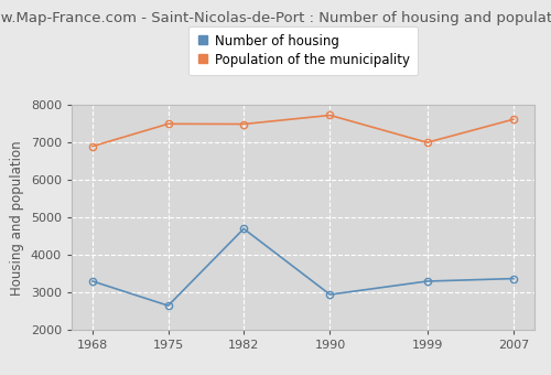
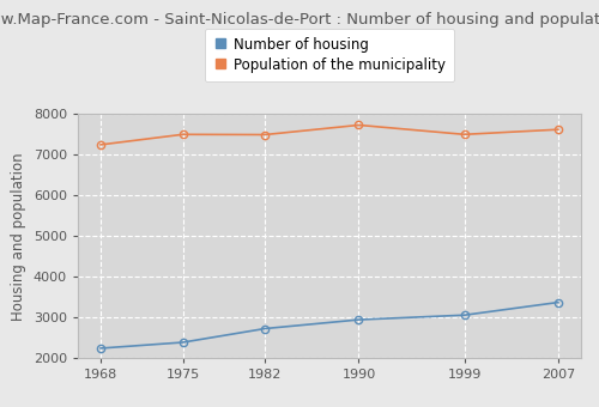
Number of housing/1968: 3300 -> 2240
Population of the municipality/1968: 6900 -> 7240
Number of housing/1975: 2650 -> 2390
Number of housing/1982: 4700 -> 2730
Number of housing/1999: 3300 -> 3060
Population of the municipality/1999: 7000 -> 7500
